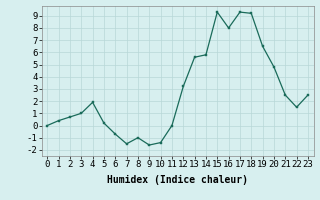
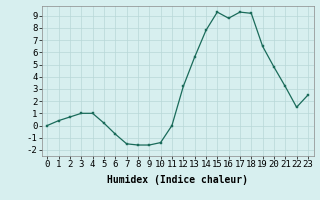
4: 1.9 -> 1.0
8: -1.0 -> -1.6
14: 5.8 -> 7.8
16: 8.0 -> 8.8
21: 2.5 -> 3.2
